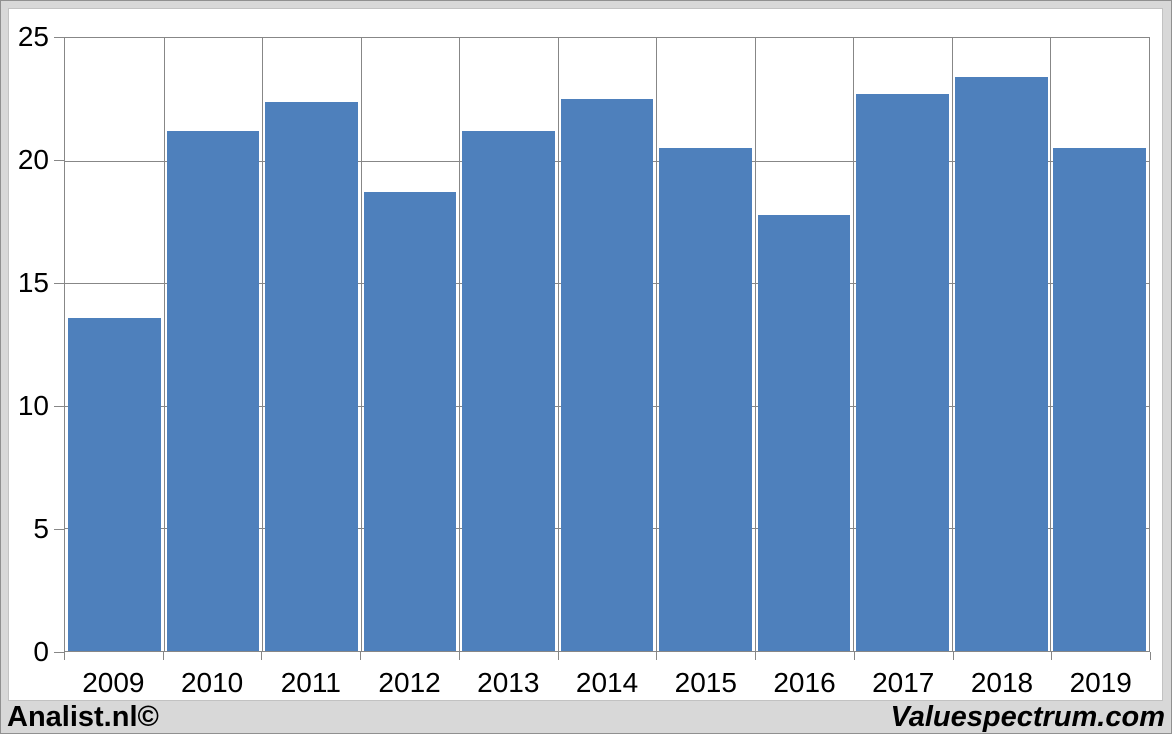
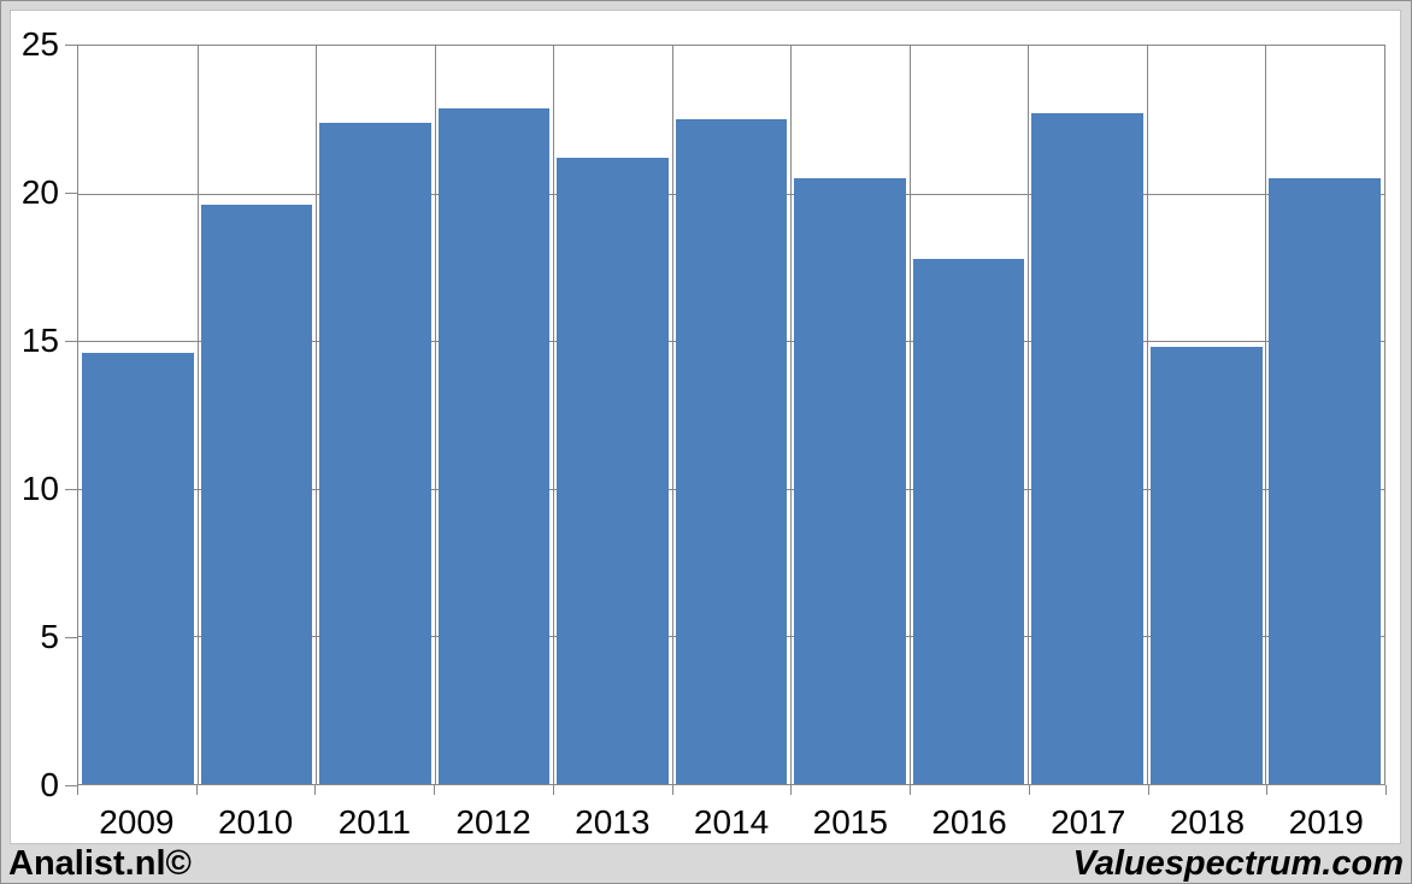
2009: 13.6 -> 14.6
2010: 21.2 -> 19.6
2012: 18.7 -> 22.9
2018: 23.4 -> 14.8
